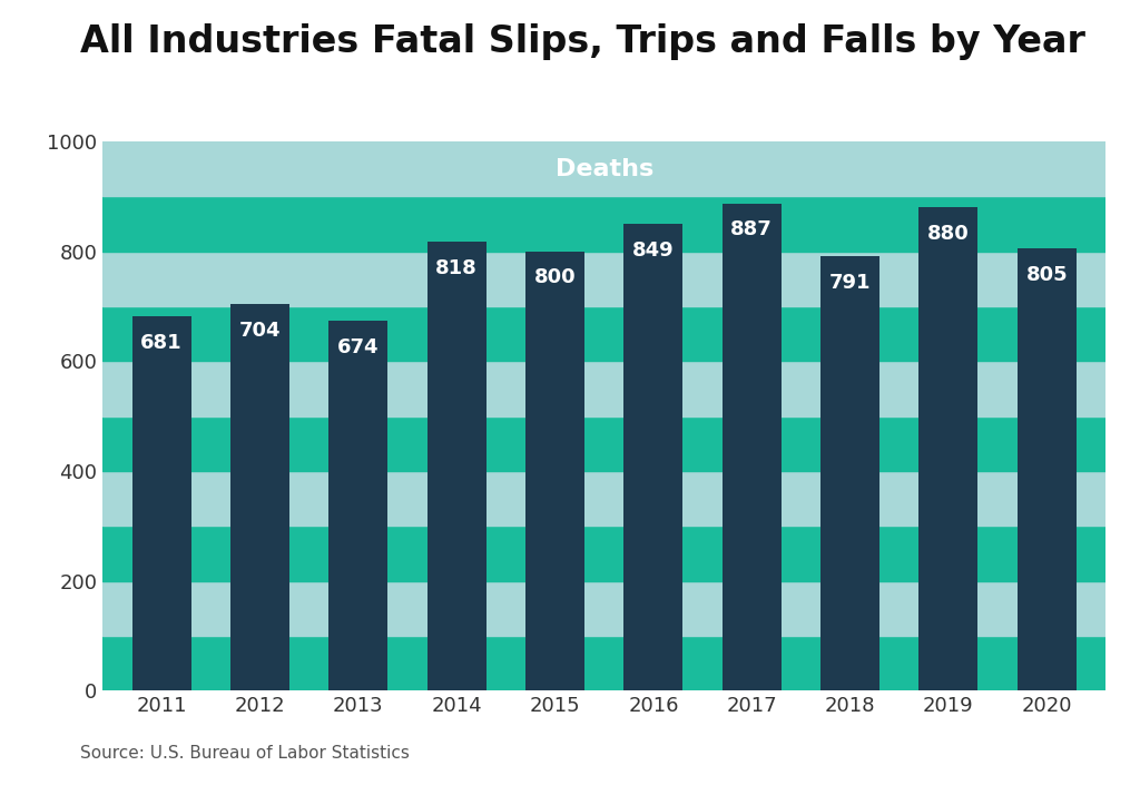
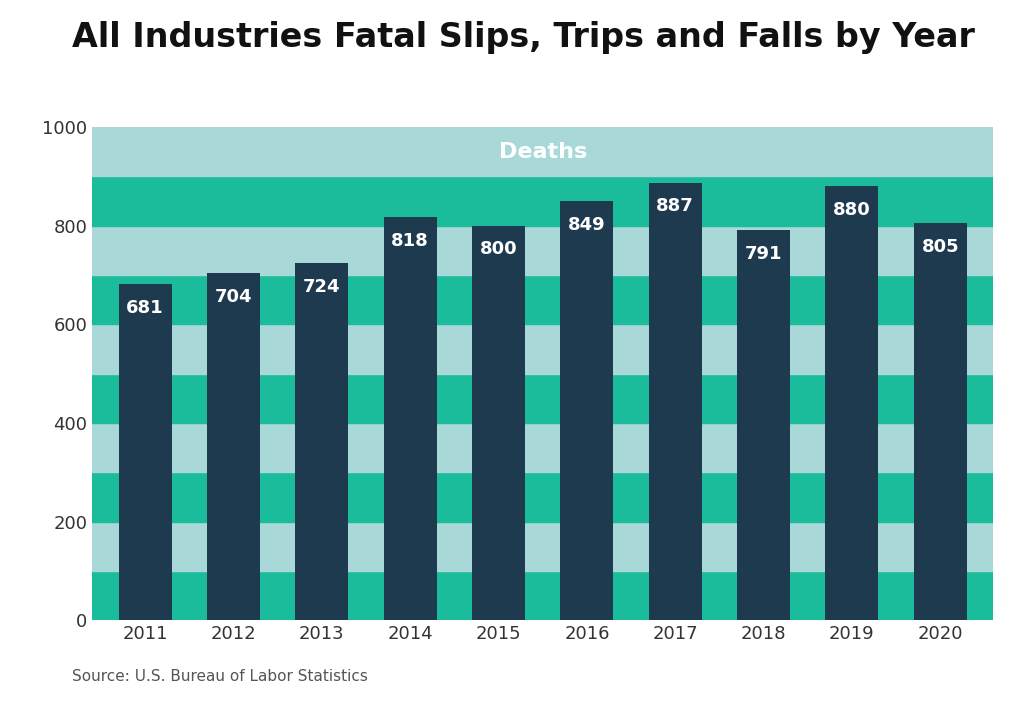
2013: 674 -> 724
